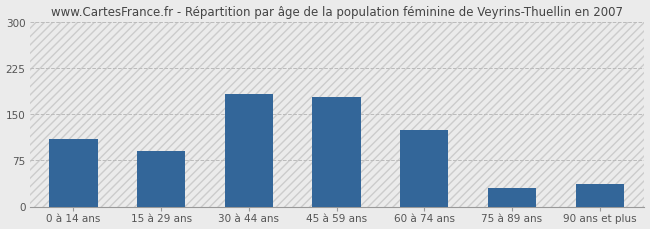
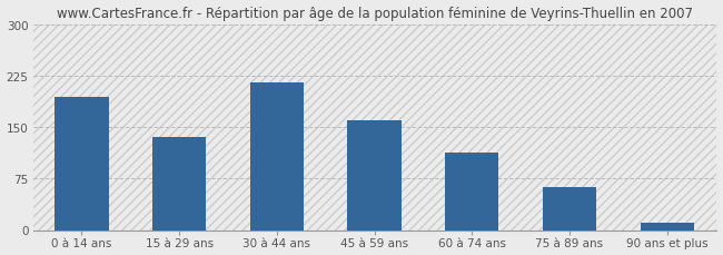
0 à 14 ans: 110 -> 193
15 à 29 ans: 90 -> 135
30 à 44 ans: 182 -> 215
45 à 59 ans: 178 -> 160
60 à 74 ans: 124 -> 113
75 à 89 ans: 30 -> 63
90 ans et plus: 36 -> 10
